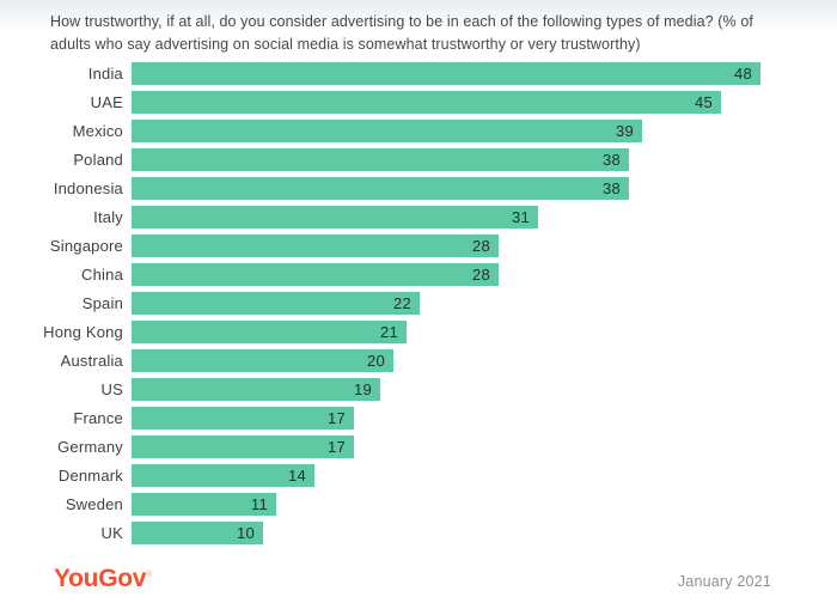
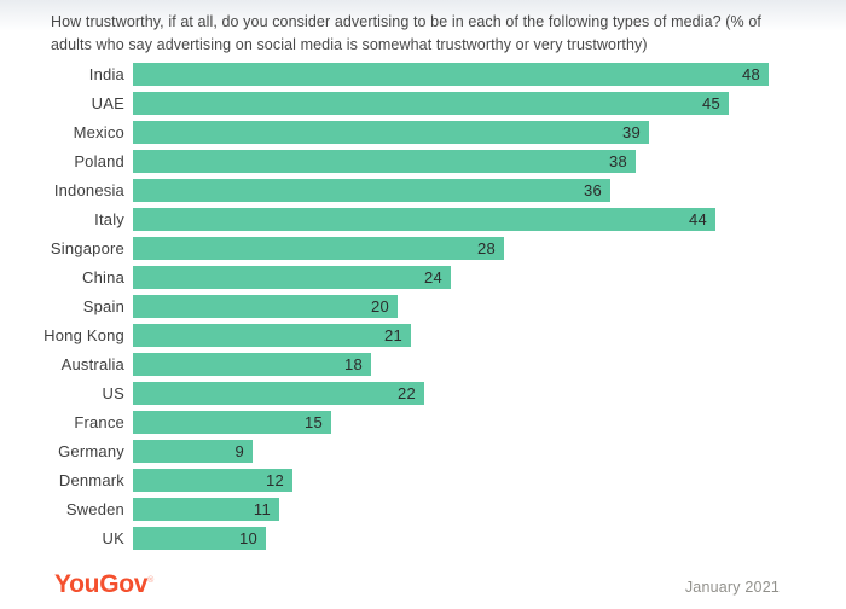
Indonesia: 38 -> 36
Italy: 31 -> 44
China: 28 -> 24
Spain: 22 -> 20
Australia: 20 -> 18
US: 19 -> 22
France: 17 -> 15
Germany: 17 -> 9
Denmark: 14 -> 12
